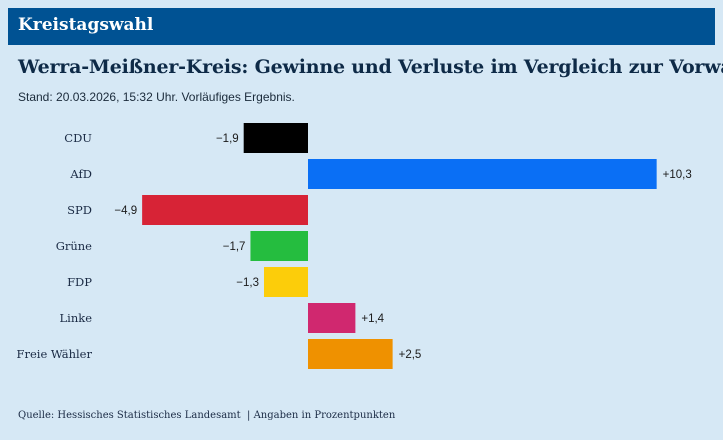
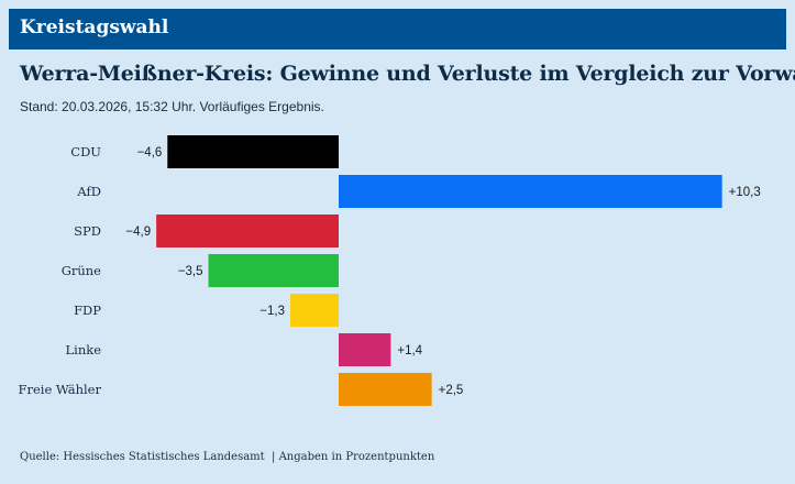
CDU: −1,9 -> −4,6
Grüne: −1,7 -> −3,5
